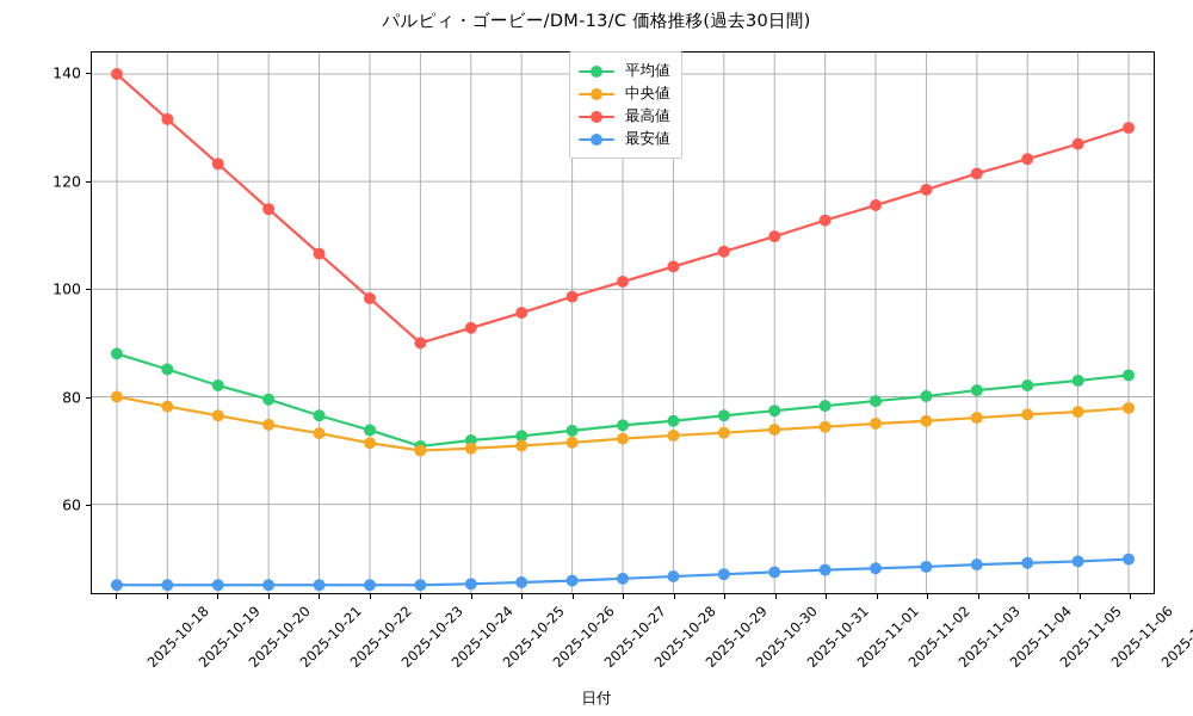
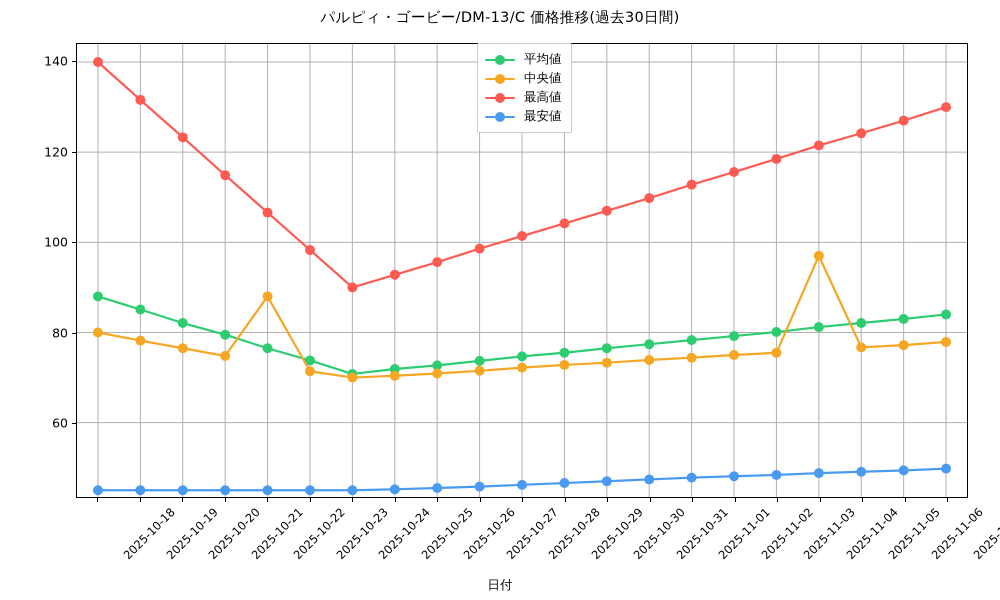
中央値/2025-10-22: 73 -> 88
中央値/2025-11-04: 76 -> 97
